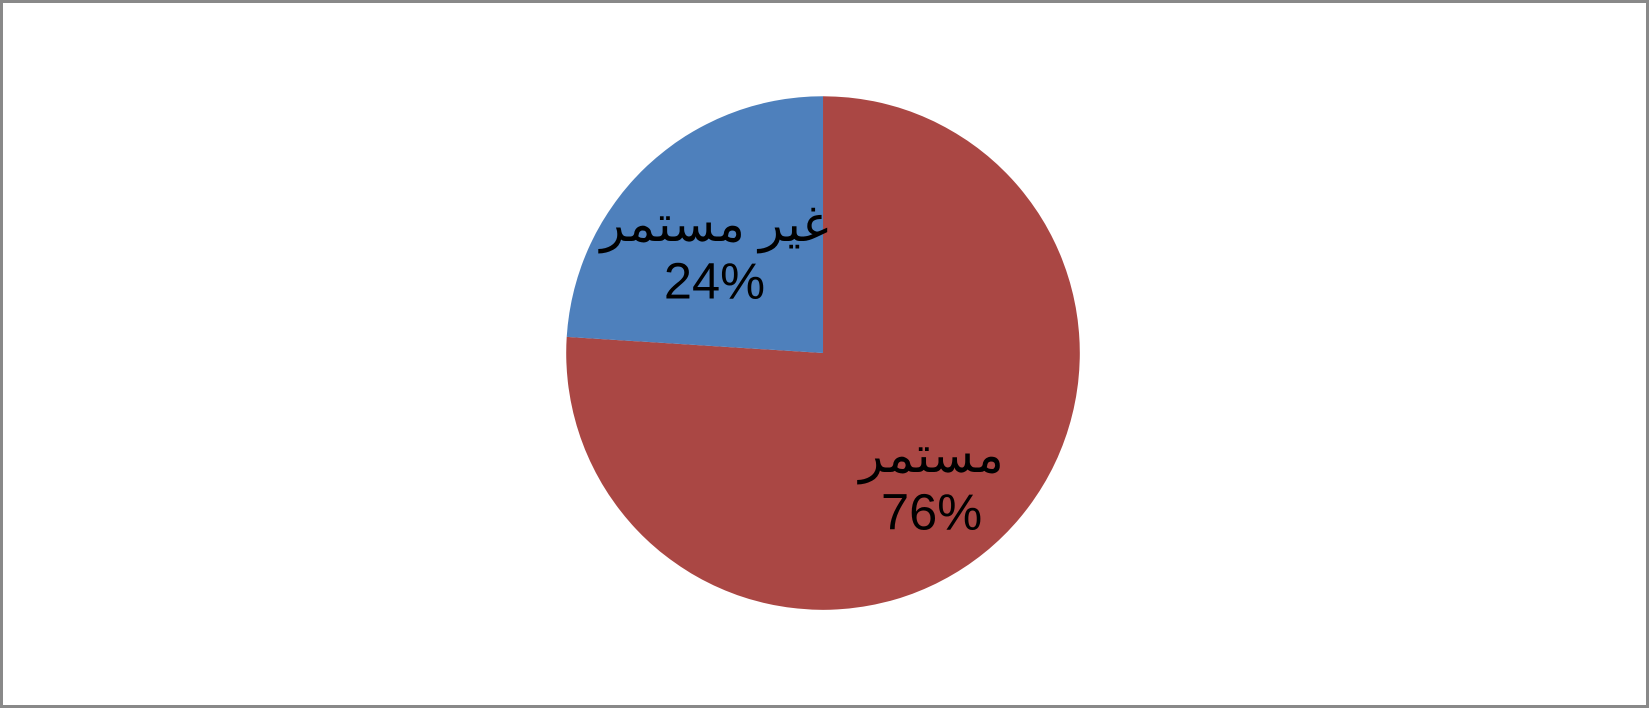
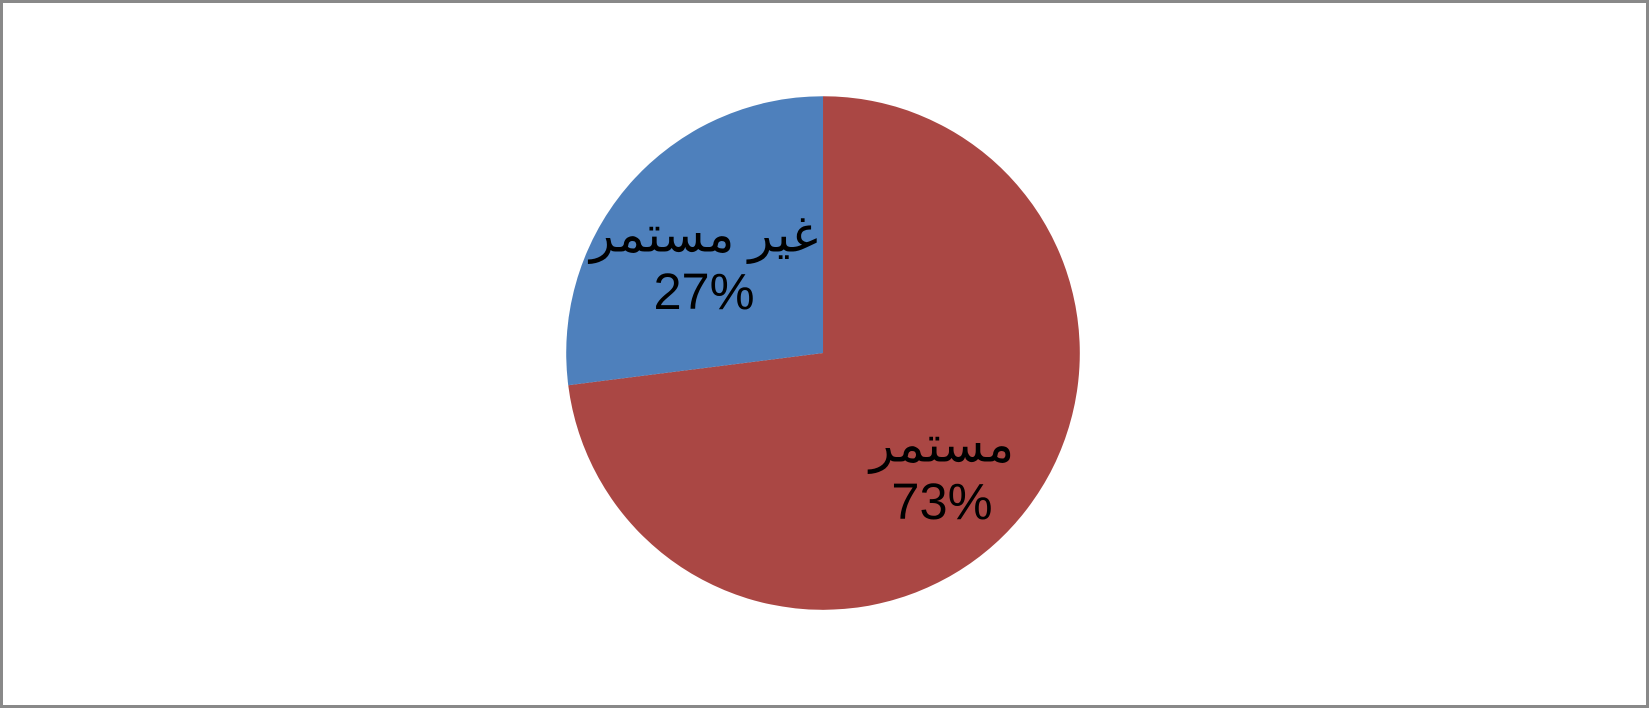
مستمر: 76% -> 73%
غير مستمر: 24% -> 27%
